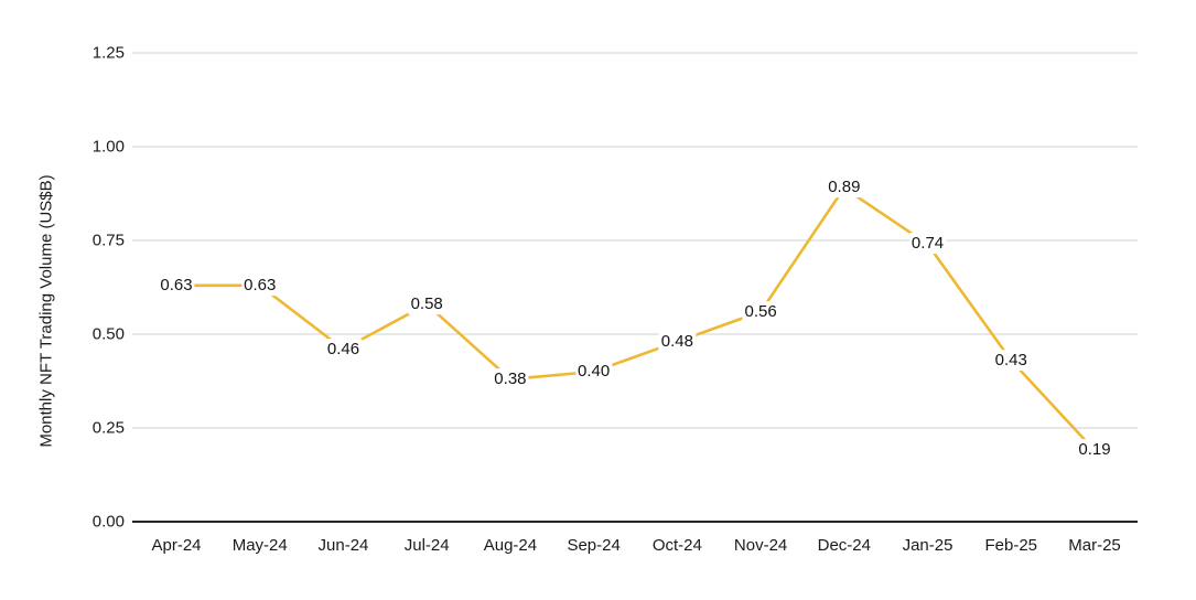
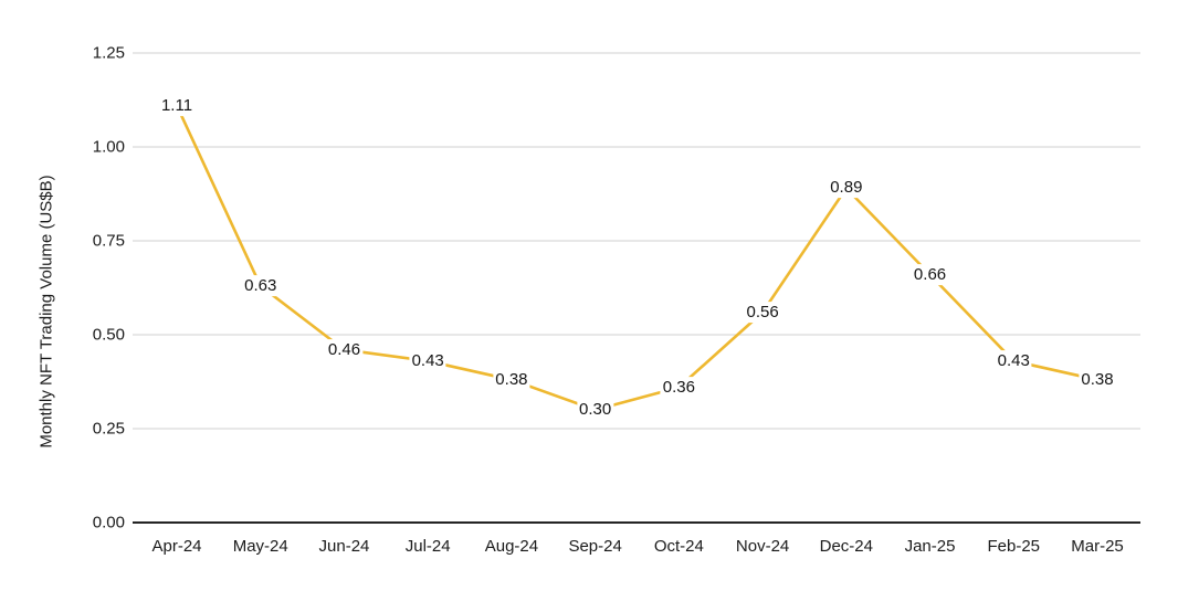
Apr-24: 0.63 -> 1.11
Jul-24: 0.58 -> 0.43
Sep-24: 0.40 -> 0.30
Oct-24: 0.48 -> 0.36
Jan-25: 0.74 -> 0.66
Mar-25: 0.19 -> 0.38
